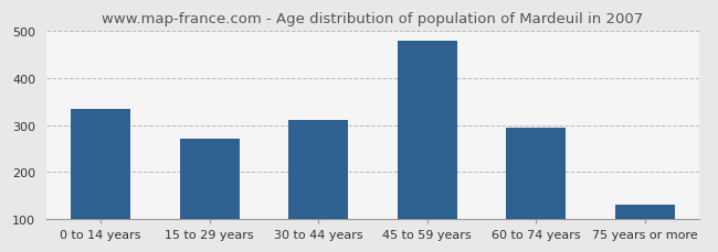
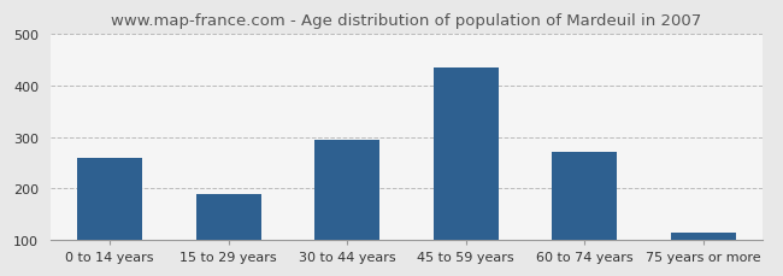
0 to 14 years: 335 -> 260
15 to 29 years: 270 -> 188
30 to 44 years: 310 -> 295
45 to 59 years: 480 -> 435
60 to 74 years: 295 -> 272
75 years or more: 130 -> 113
